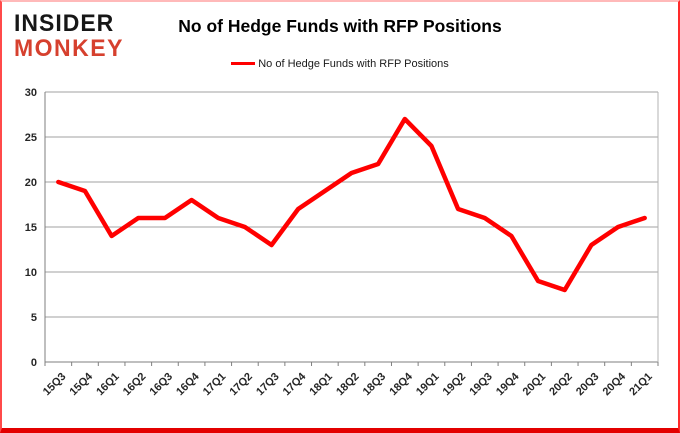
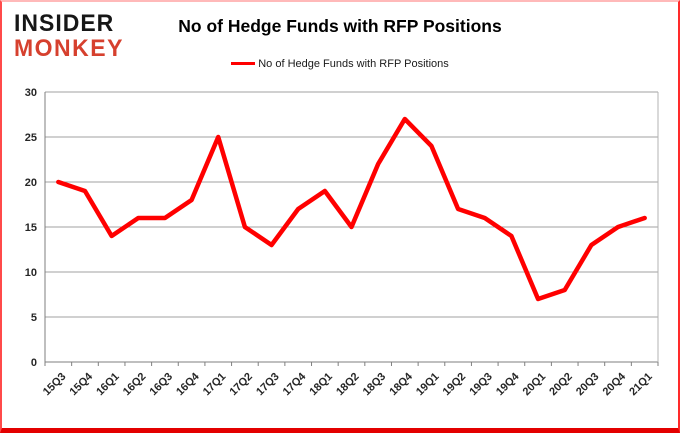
17Q1: 16 -> 25
18Q2: 21 -> 15
20Q1: 9 -> 7
